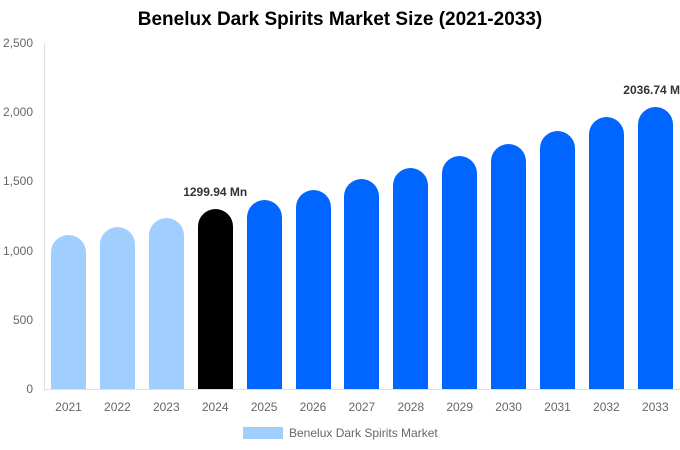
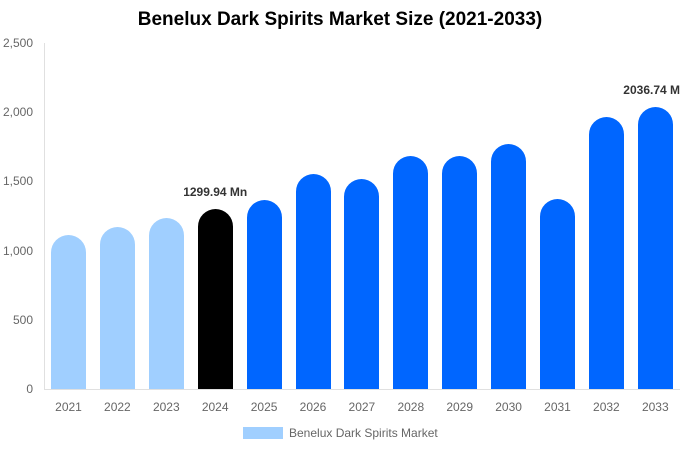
2026: 1440 -> 1550
2028: 1600 -> 1680
2031: 1870 -> 1370
